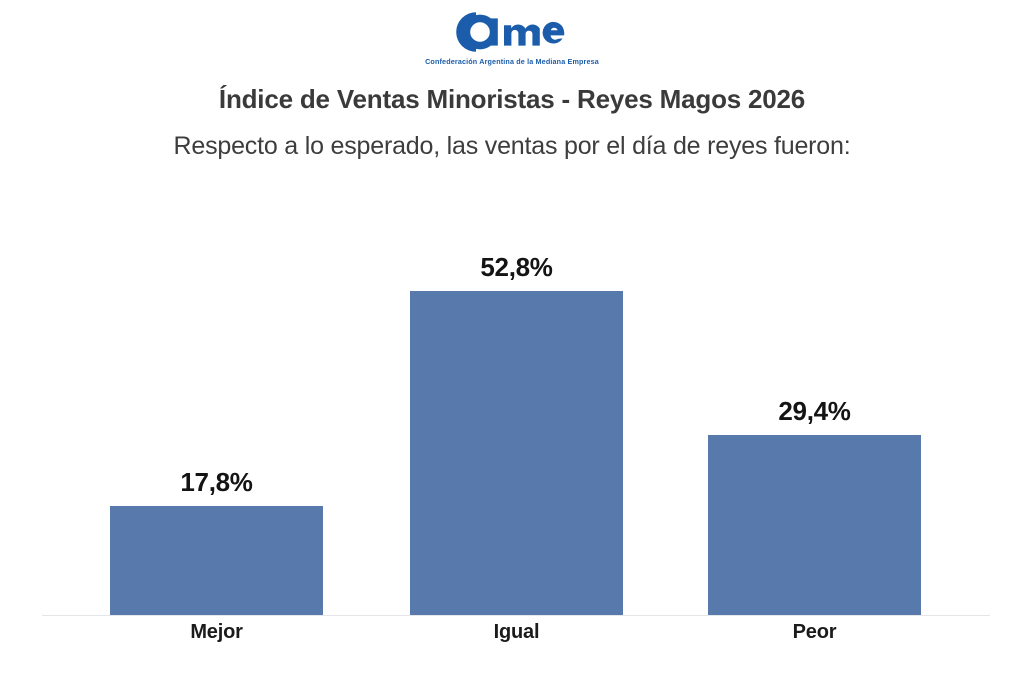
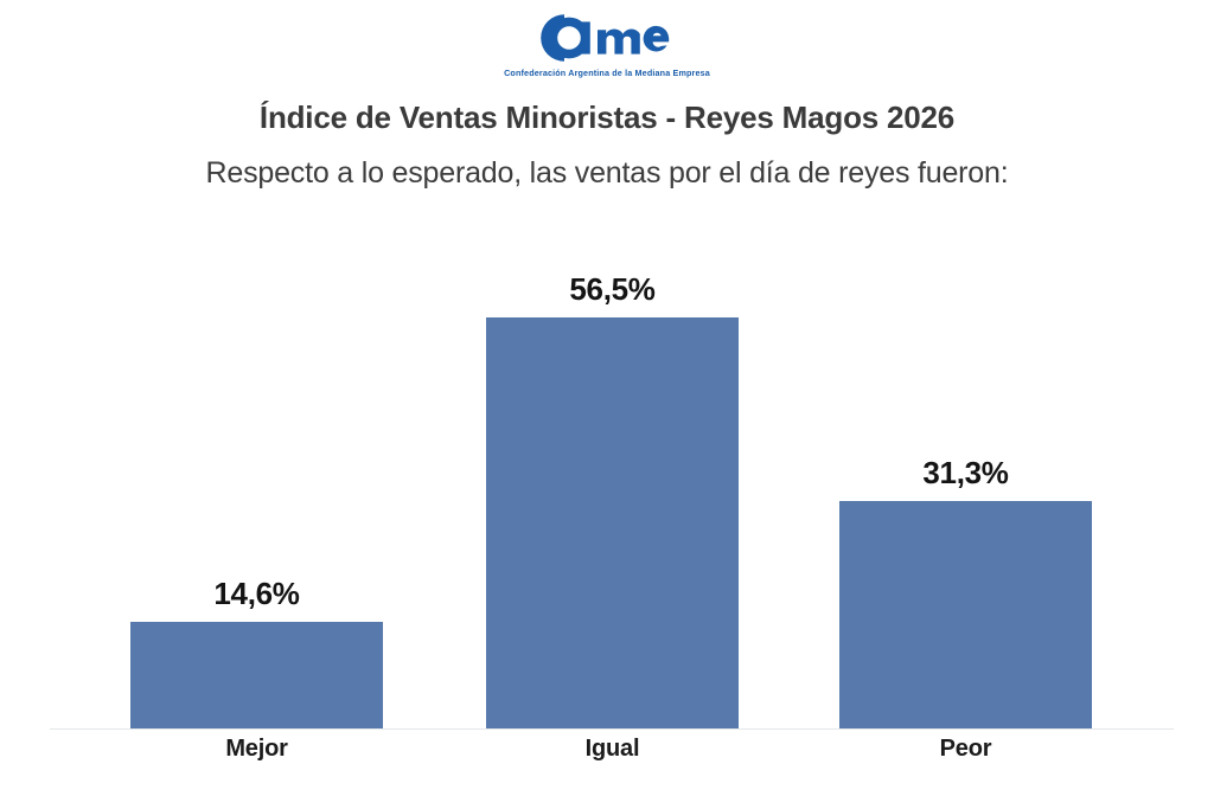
Mejor: 17,8% -> 14,6%
Igual: 52,8% -> 56,5%
Peor: 29,4% -> 31,3%
